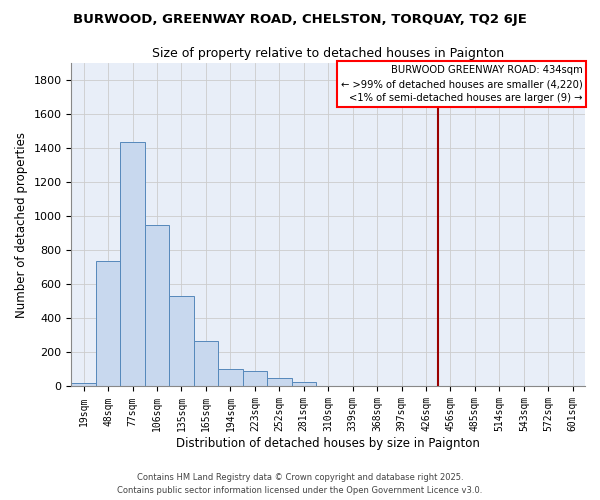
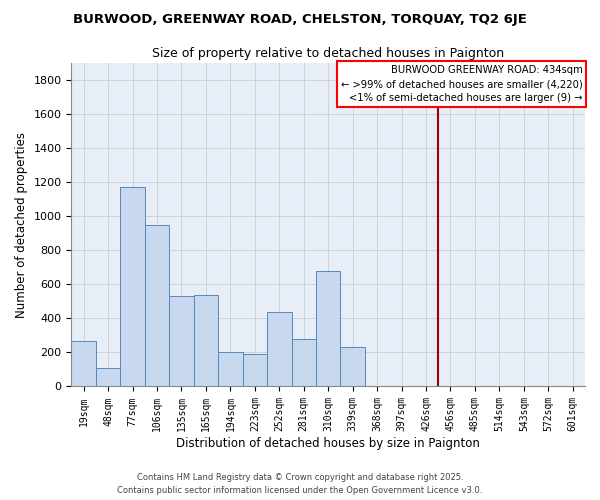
19sqm: 20 -> 270
48sqm: 740 -> 110
77sqm: 1440 -> 1170
165sqm: 270 -> 540
194sqm: 100 -> 200
223sqm: 90 -> 190
252sqm: 50 -> 440
281sqm: 30 -> 280
310sqm: 0 -> 680
339sqm: 0 -> 230
